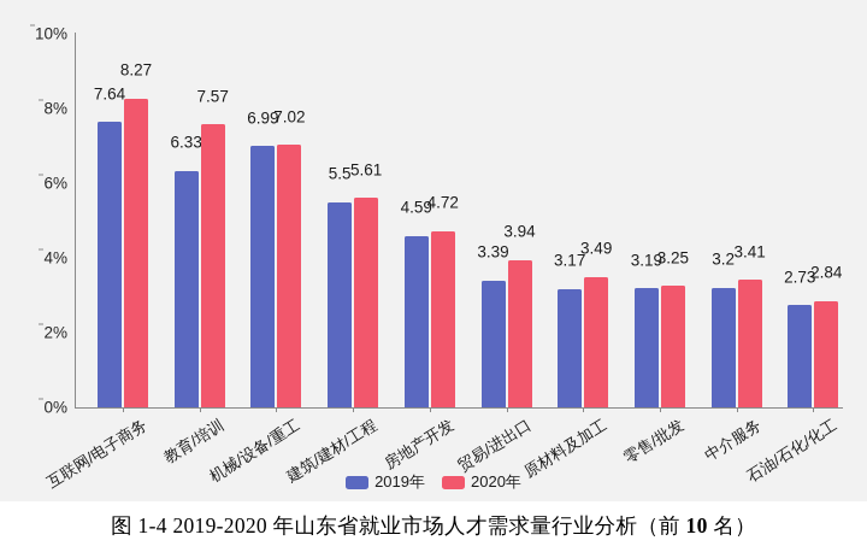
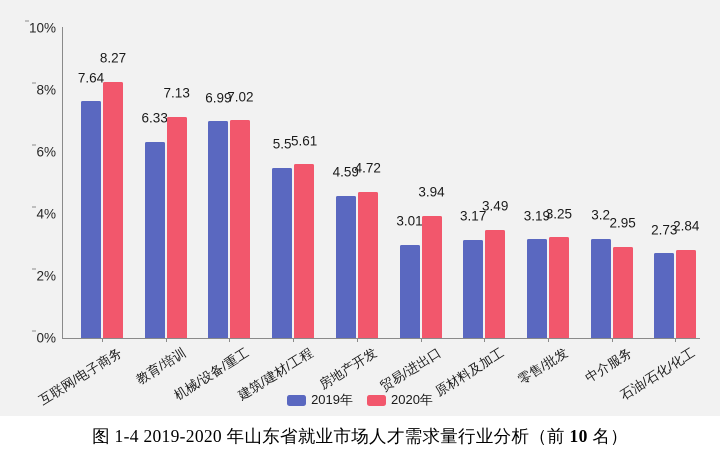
2020年/教育/培训: 7.57 -> 7.13
2019年/贸易/进出口: 3.39 -> 3.01
2020年/中介服务: 3.41 -> 2.95
